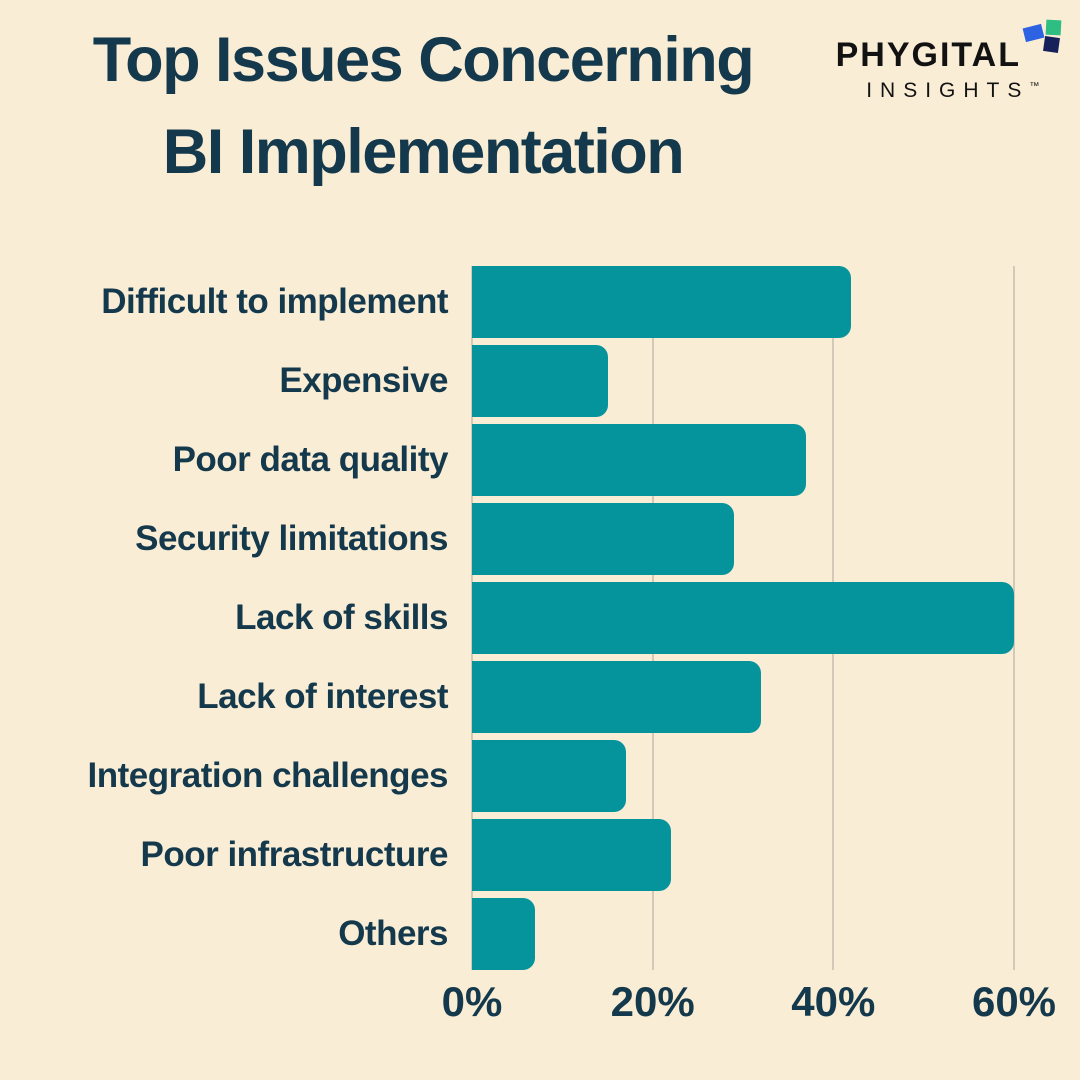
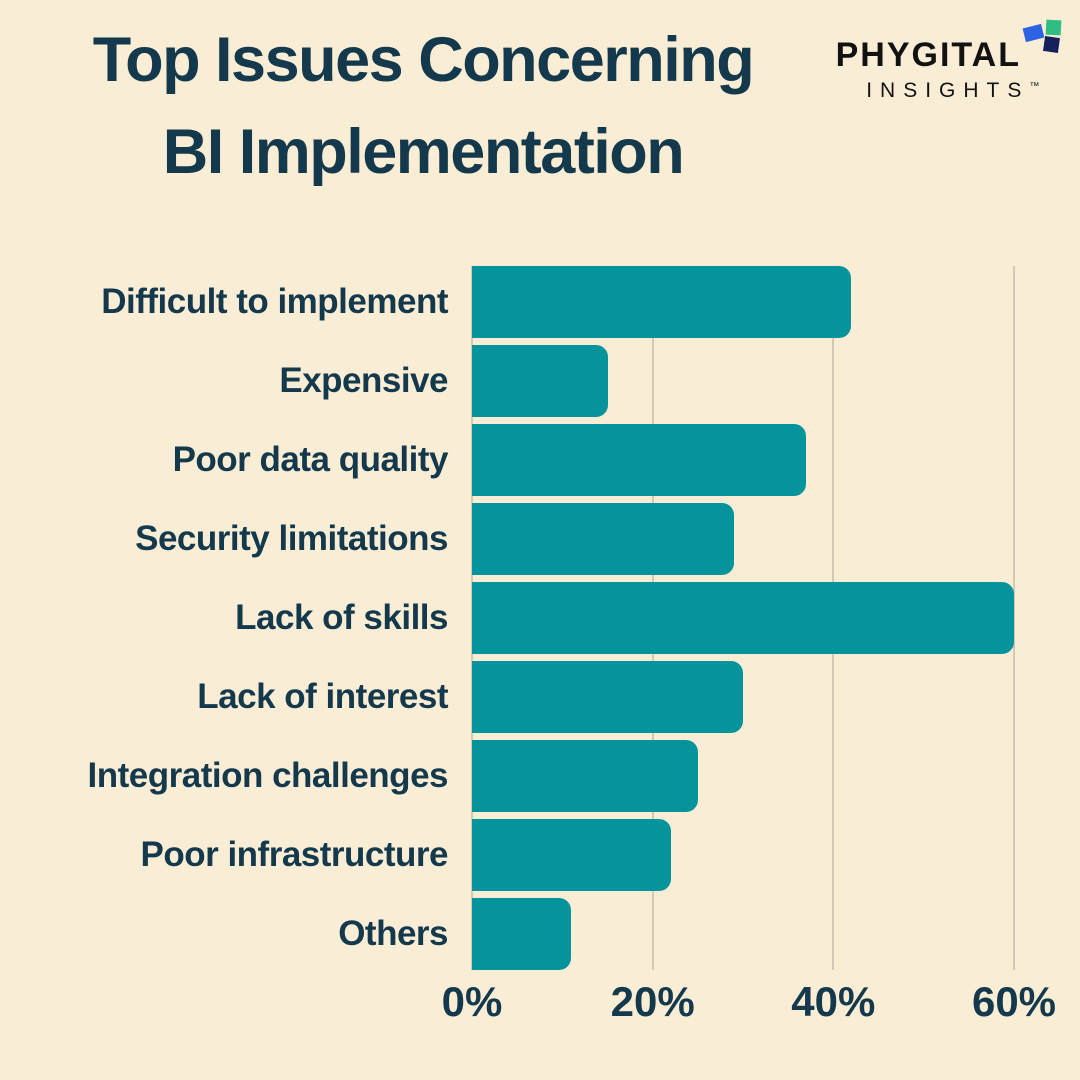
Lack of interest: 32% -> 30%
Integration challenges: 17% -> 25%
Others: 7% -> 11%
